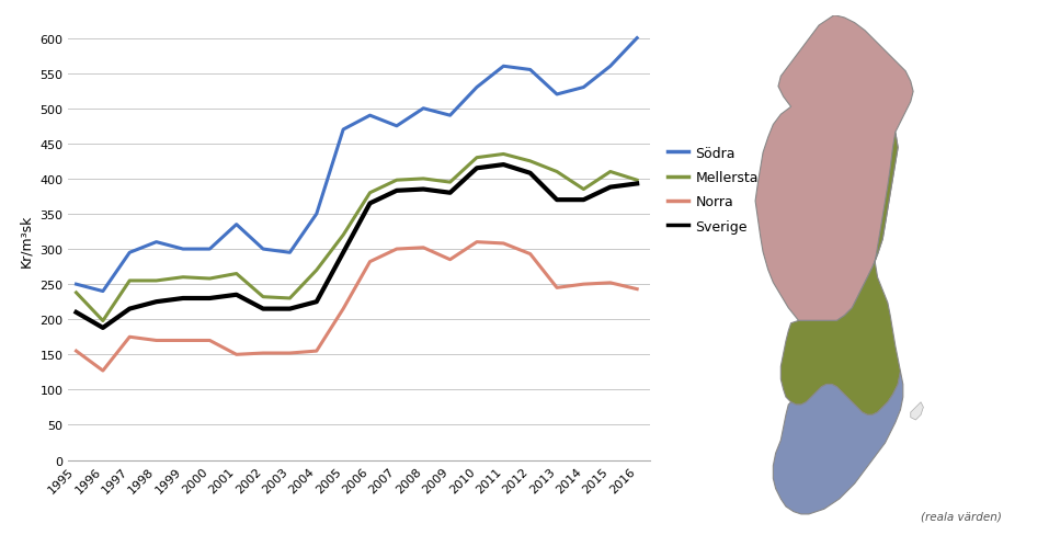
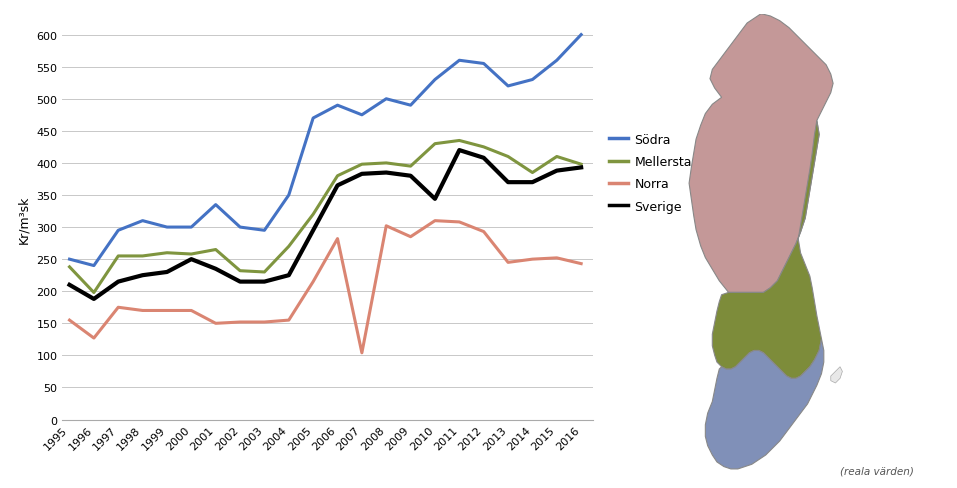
Sverige/2000: 230 -> 250
Norra/2007: 300 -> 104
Sverige/2010: 415 -> 344
